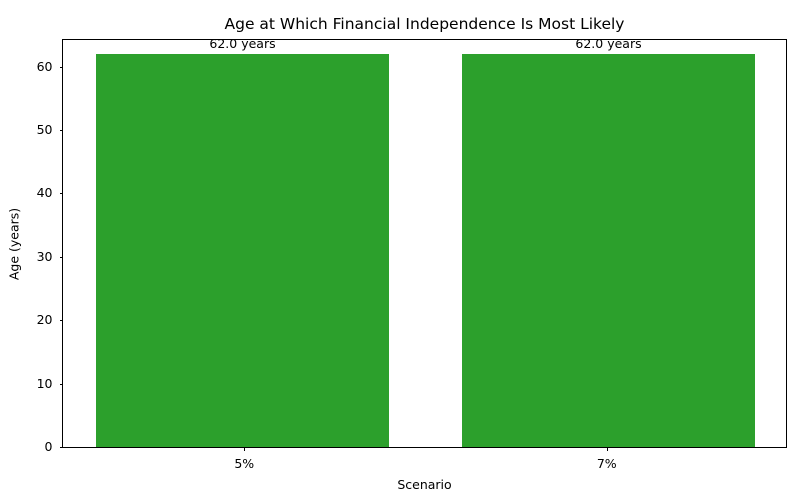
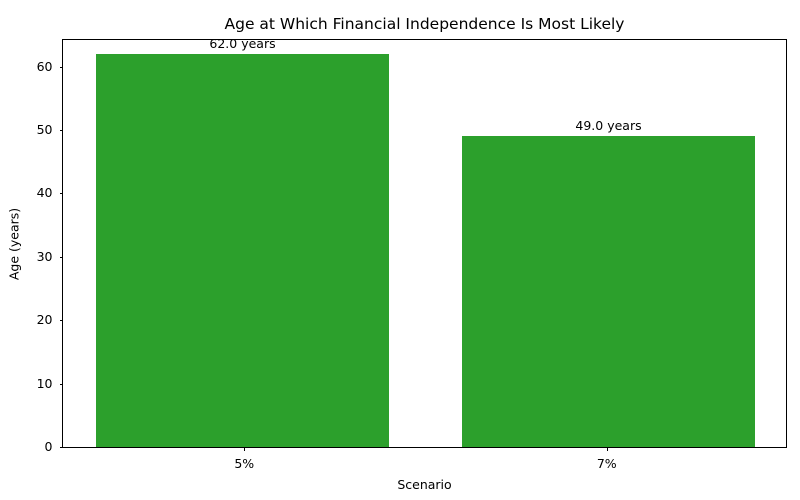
7%: 62.0 -> 49.0
